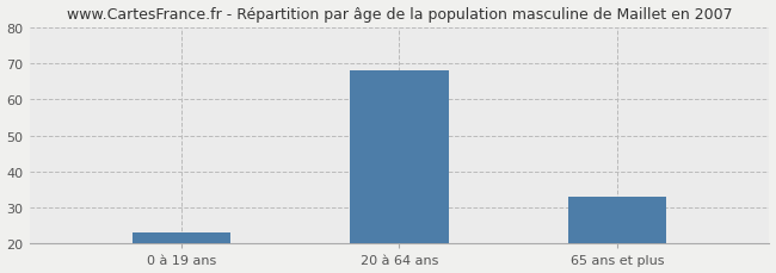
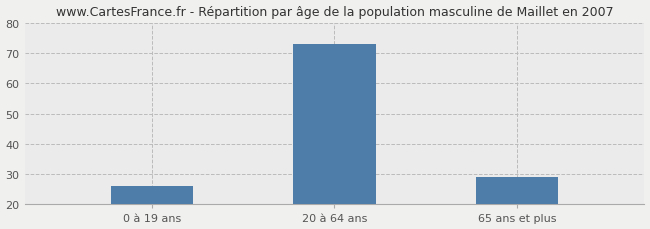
0 à 19 ans: 23 -> 26
20 à 64 ans: 68 -> 73
65 ans et plus: 33 -> 29
